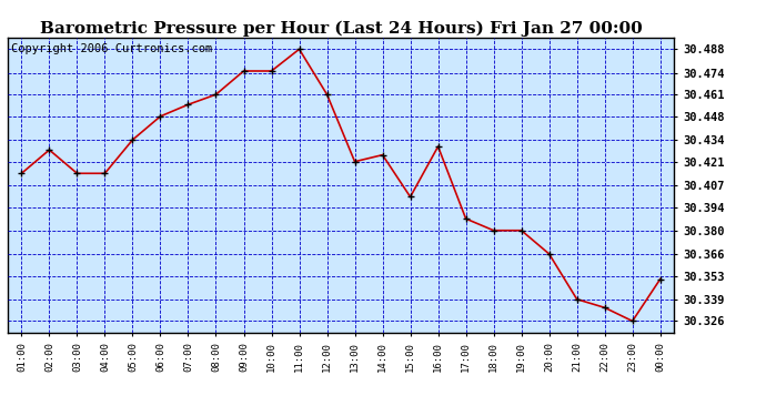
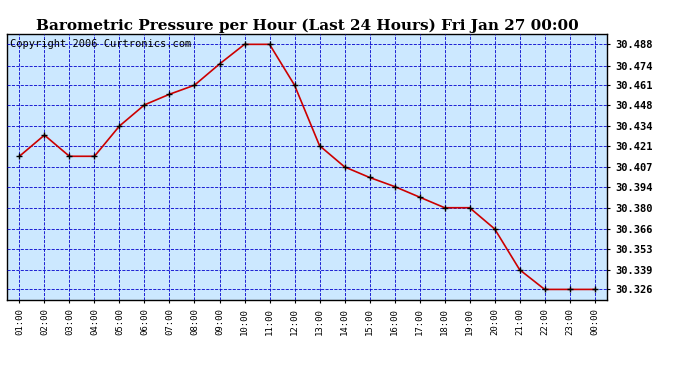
10:00: 30.475 -> 30.488
14:00: 30.425 -> 30.407
16:00: 30.430 -> 30.394
22:00: 30.334 -> 30.326
00:00: 30.351 -> 30.326
